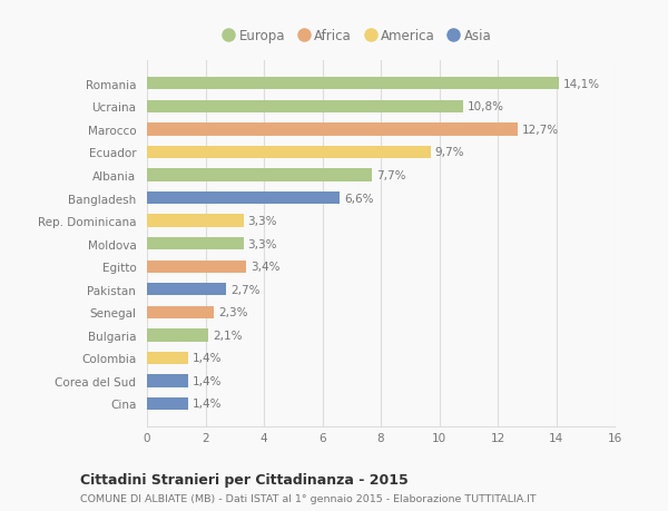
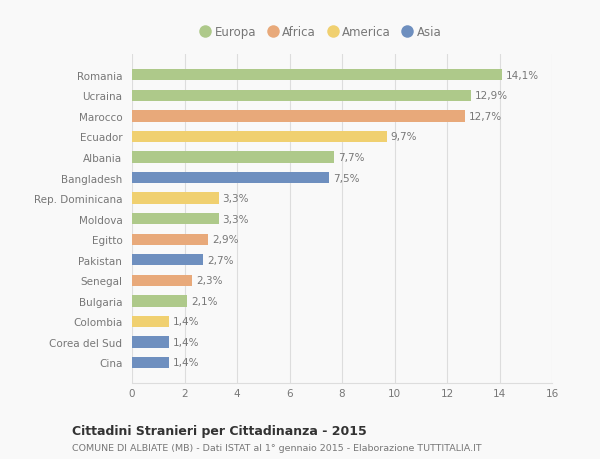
Ucraina: 10,8% -> 12,9%
Bangladesh: 6,6% -> 7,5%
Egitto: 3,4% -> 2,9%
